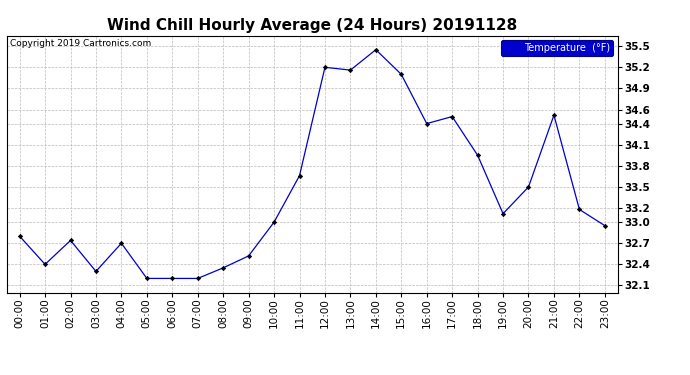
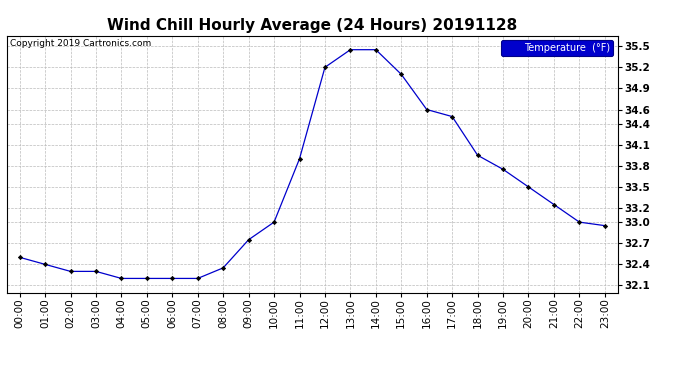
00:00: 32.80 -> 32.50
02:00: 32.74 -> 32.30
04:00: 32.70 -> 32.20
09:00: 32.52 -> 32.75
11:00: 33.66 -> 33.90
13:00: 35.16 -> 35.45
16:00: 34.40 -> 34.60
19:00: 33.12 -> 33.75
21:00: 34.52 -> 33.25
22:00: 33.18 -> 33.00
